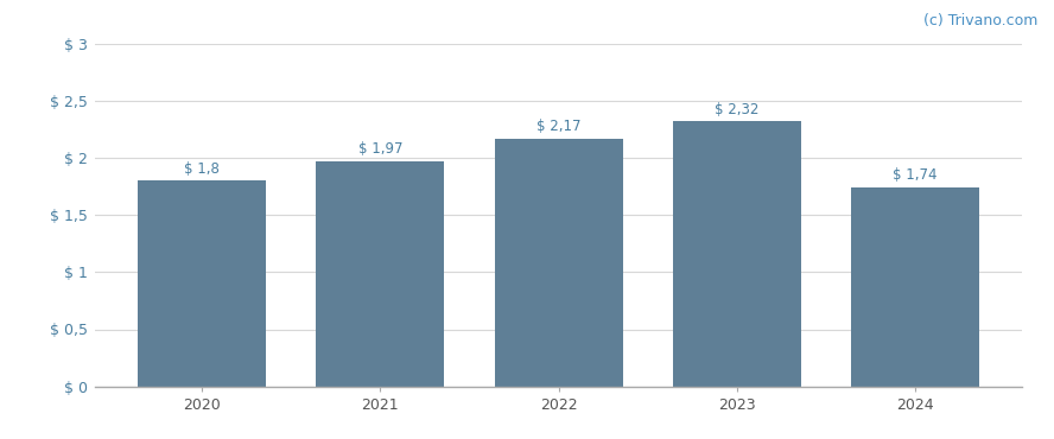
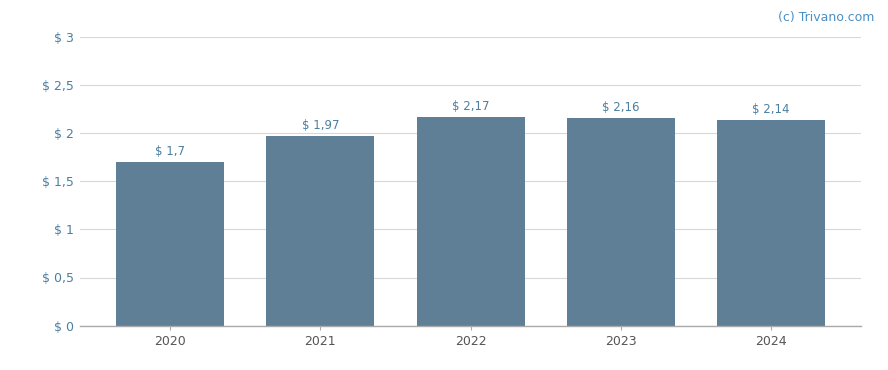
2020: 1,8 -> 1,7
2023: 2,32 -> 2,16
2024: 1,74 -> 2,14
